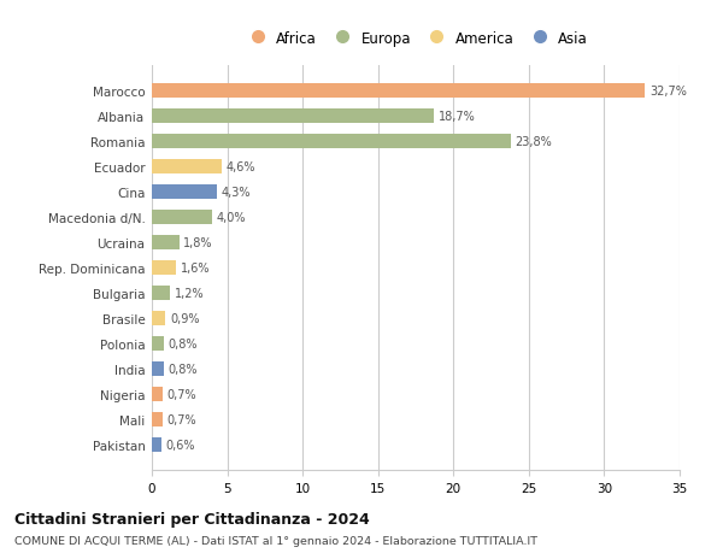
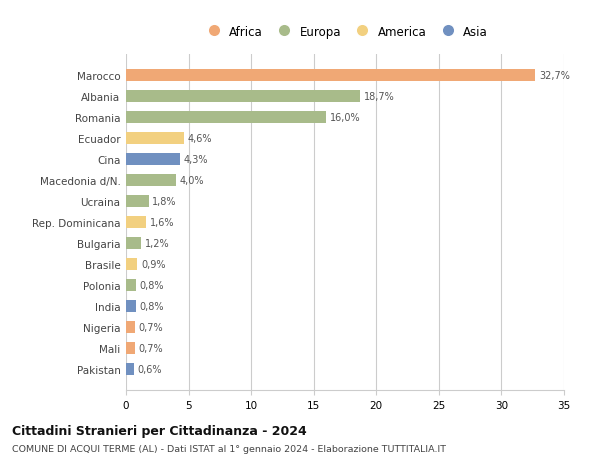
Romania: 23,8% -> 16,0%
